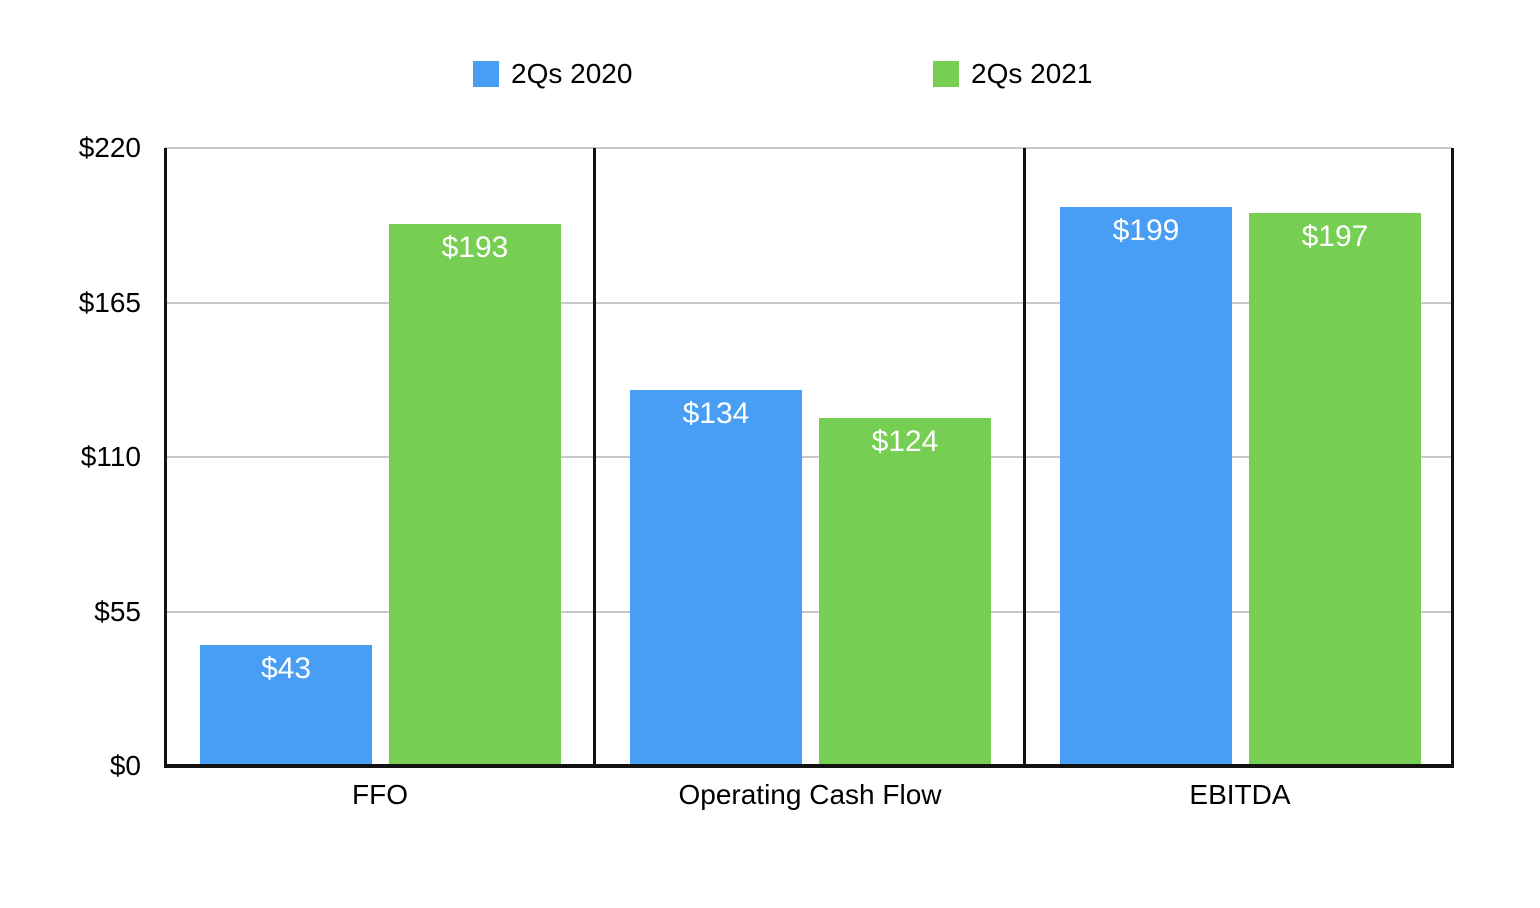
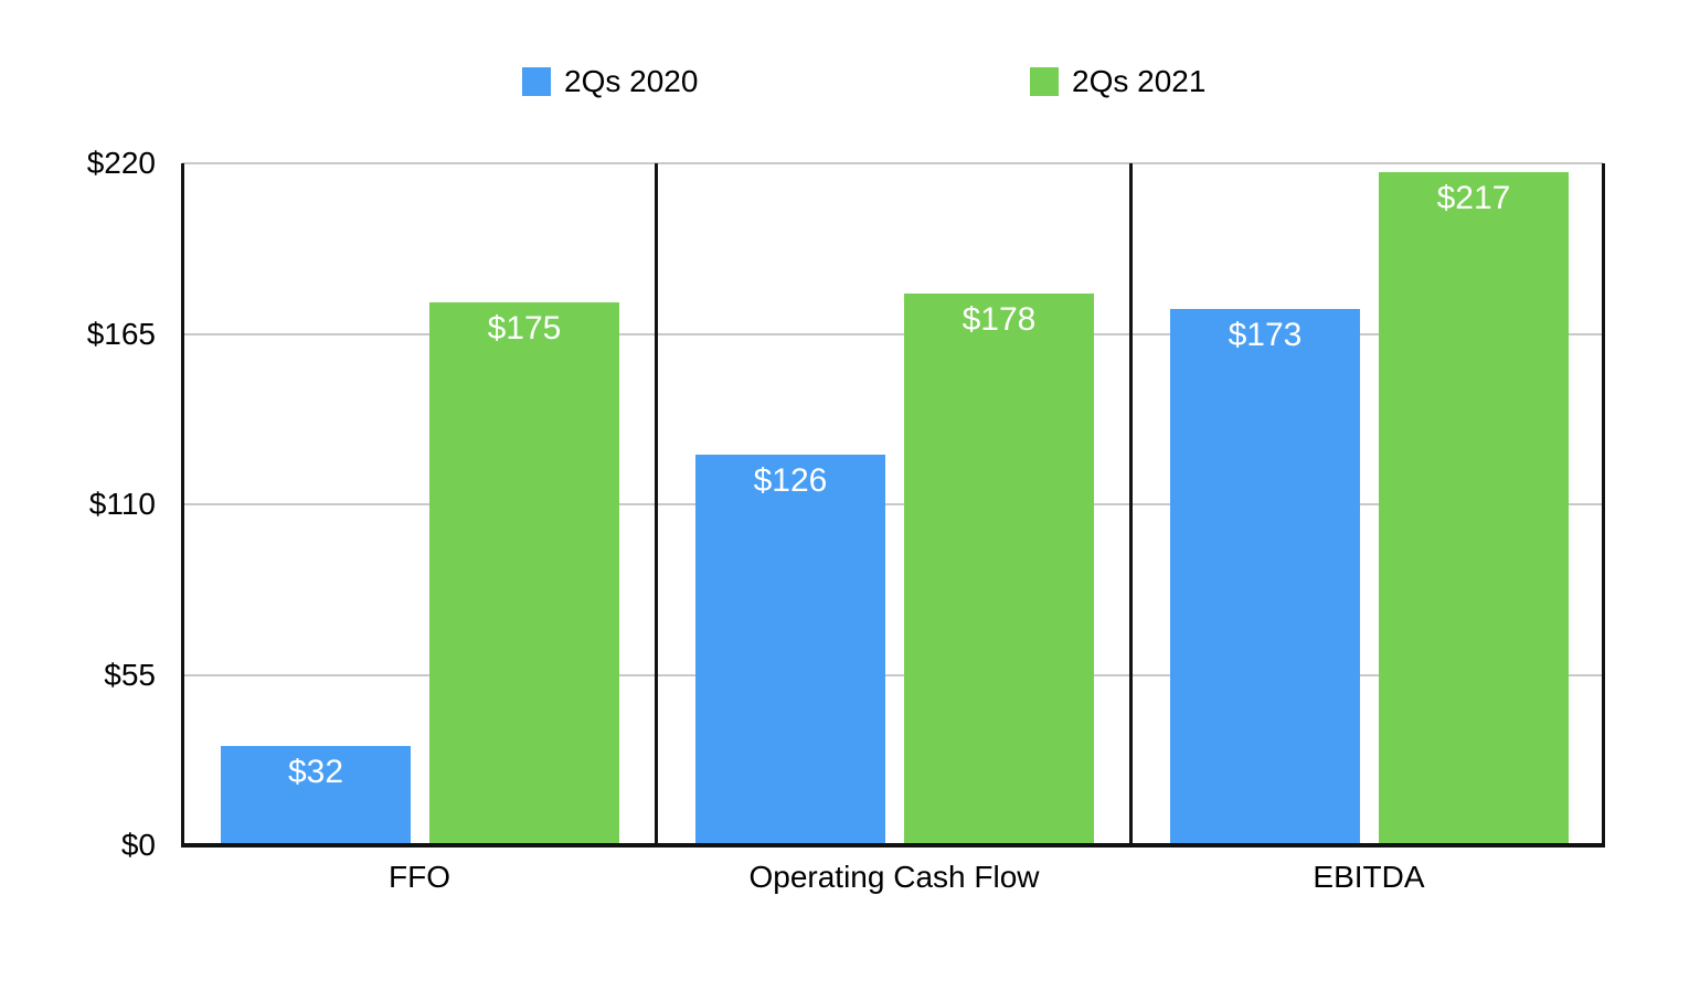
2Qs 2020/FFO: $43 -> $32
2Qs 2021/FFO: $193 -> $175
2Qs 2020/Operating Cash Flow: $134 -> $126
2Qs 2021/Operating Cash Flow: $124 -> $178
2Qs 2020/EBITDA: $199 -> $173
2Qs 2021/EBITDA: $197 -> $217
